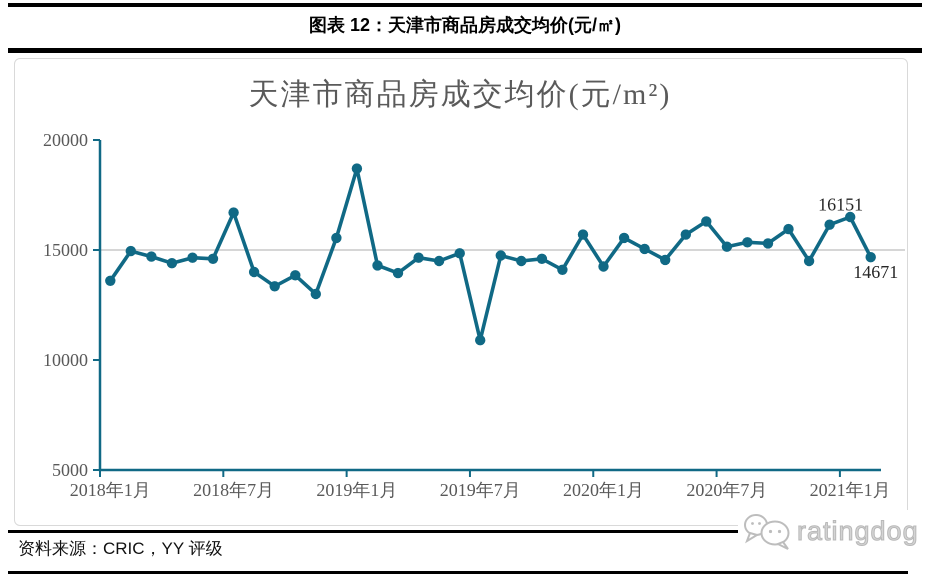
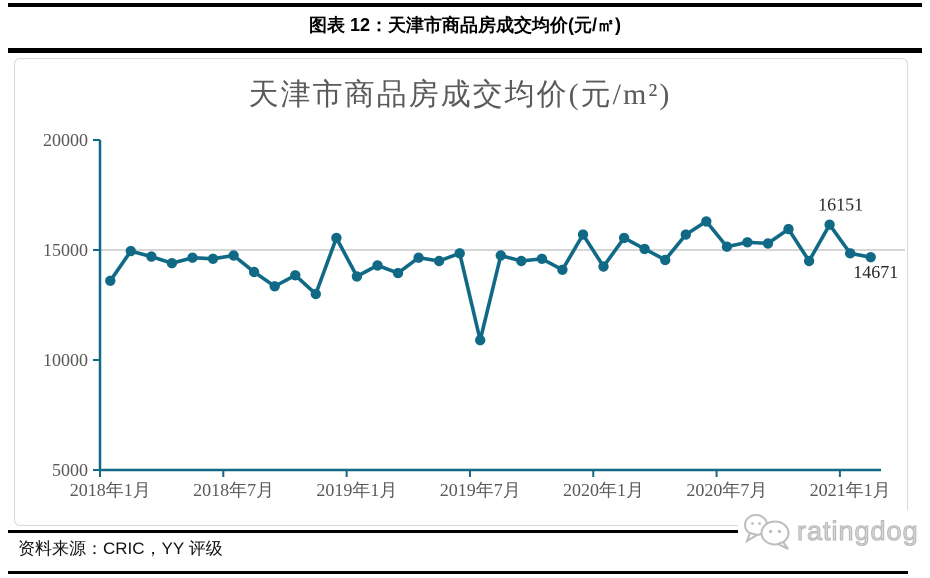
2018年7月: 16700 -> 14800
2019年1月: 18700 -> 13800
2021年1月: 16500 -> 14800
